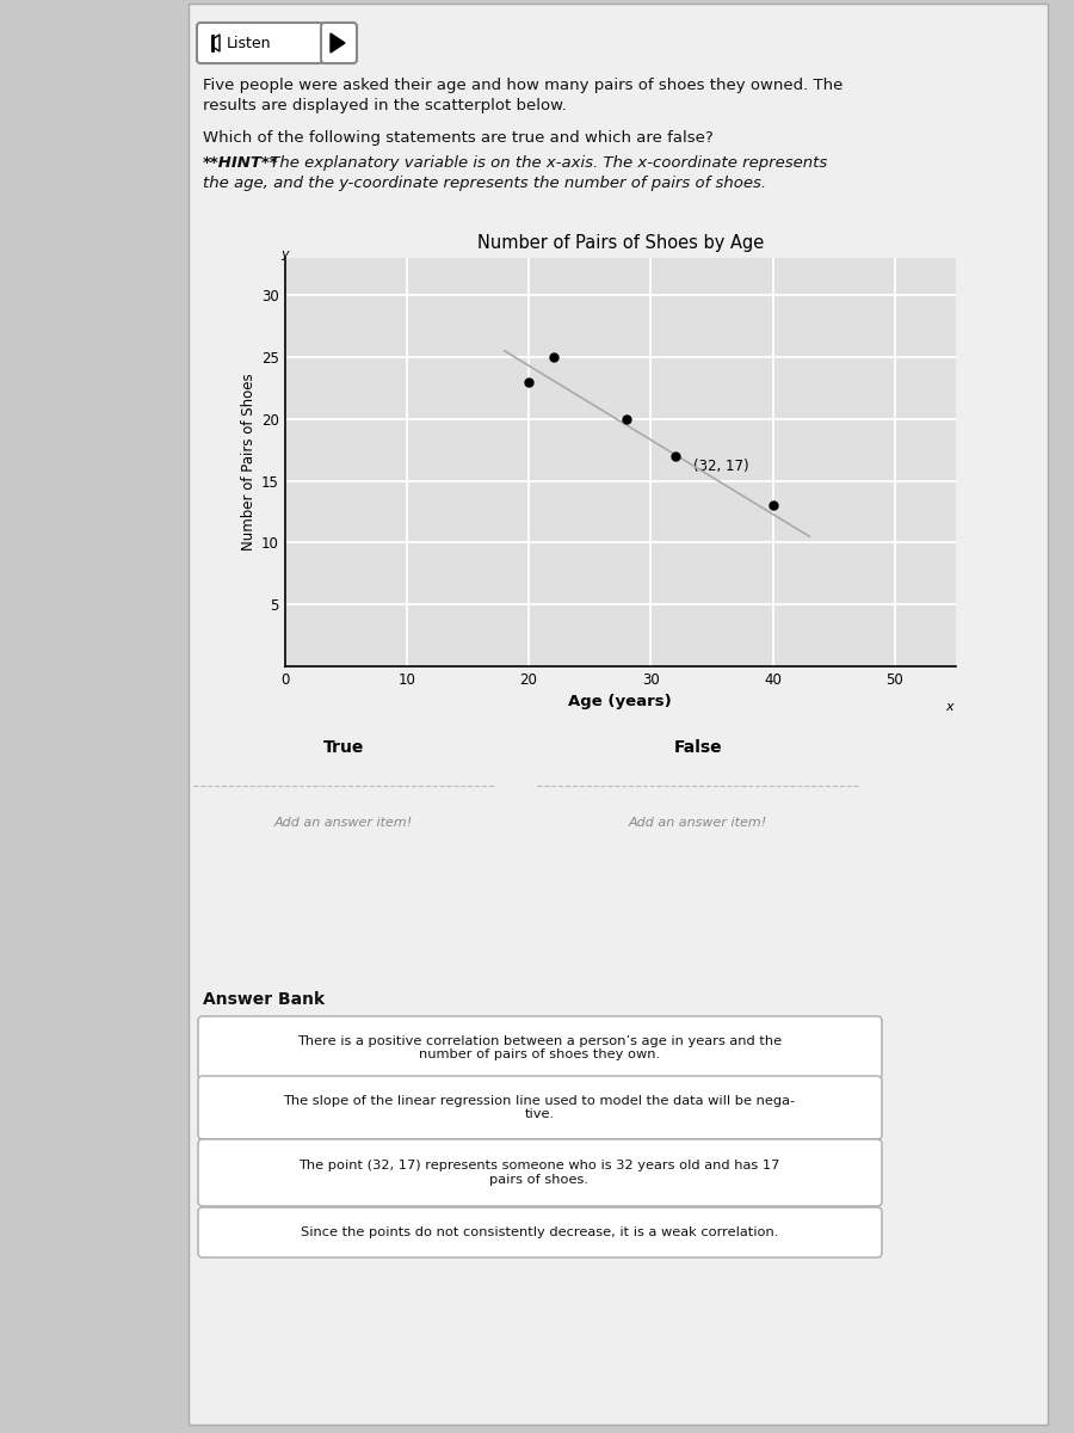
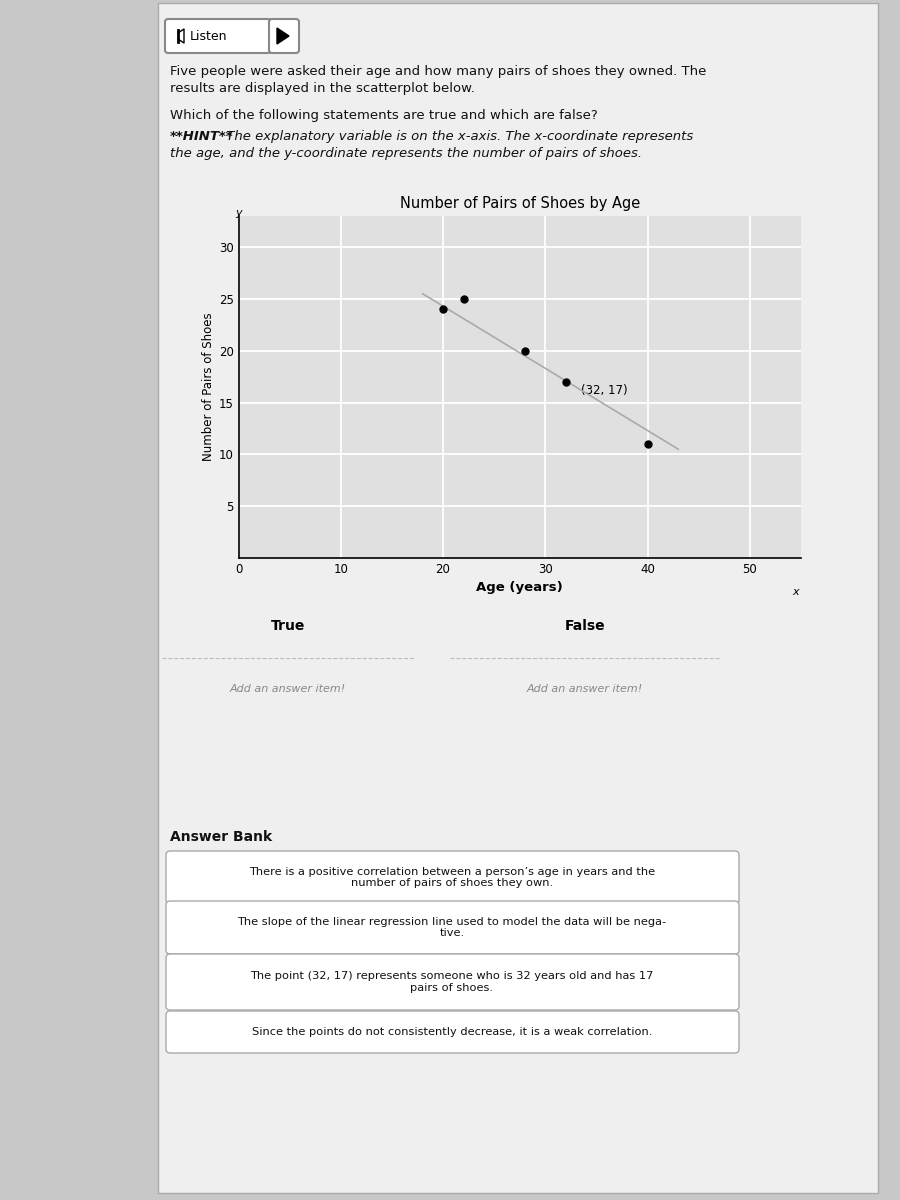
Number of Pairs of Shoes by Age/20: 23 -> 24
Number of Pairs of Shoes by Age/40: 13 -> 11
